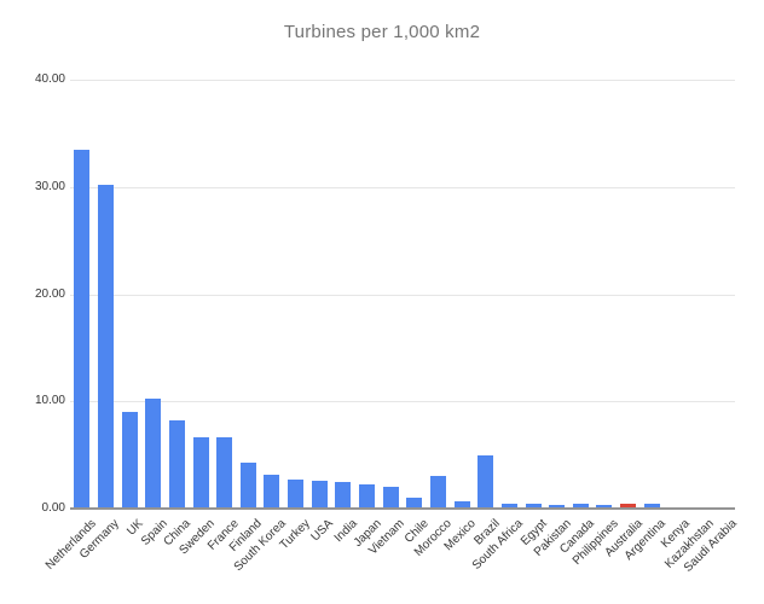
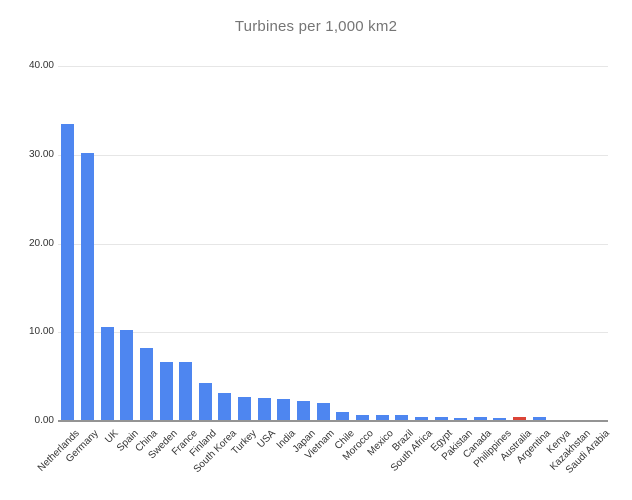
UK: 9 -> 11
Morocco: 3 -> 1
Brazil: 5 -> 1
